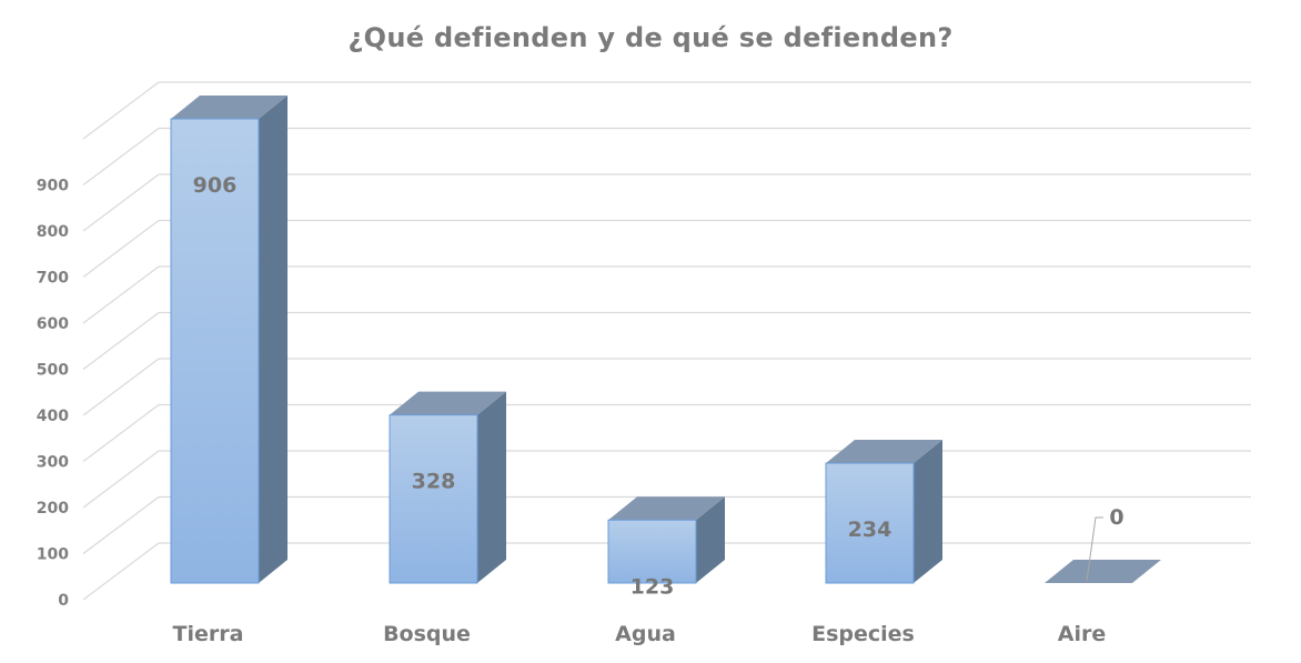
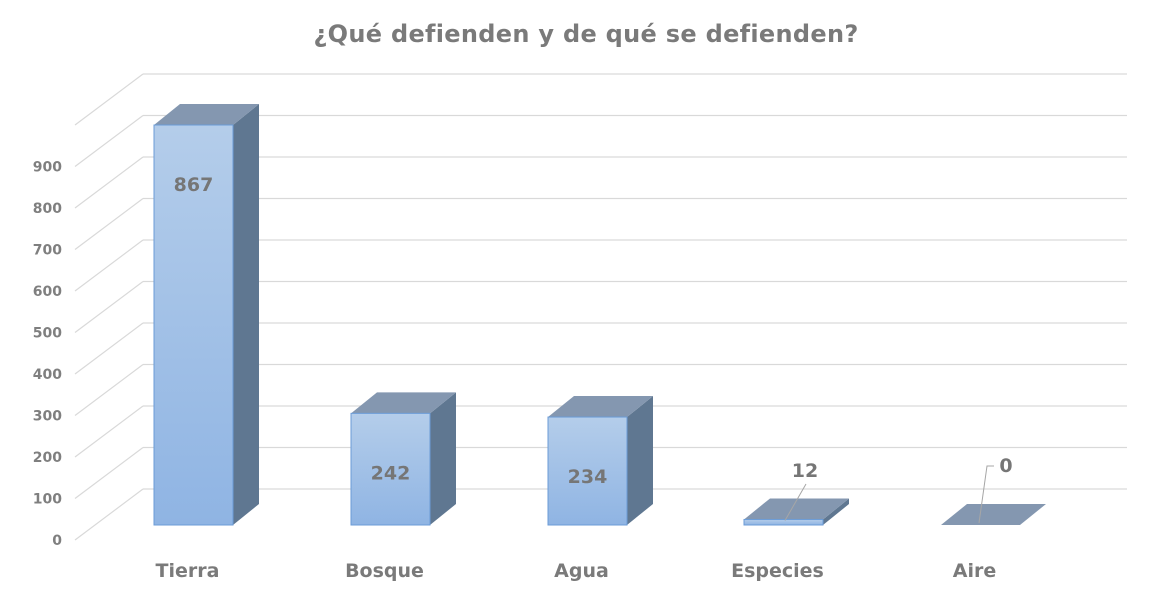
Tierra: 906 -> 867
Bosque: 328 -> 242
Agua: 123 -> 234
Especies: 234 -> 12
